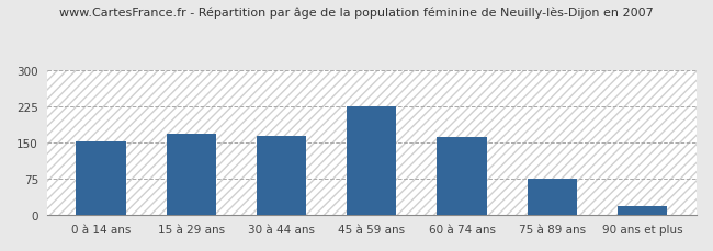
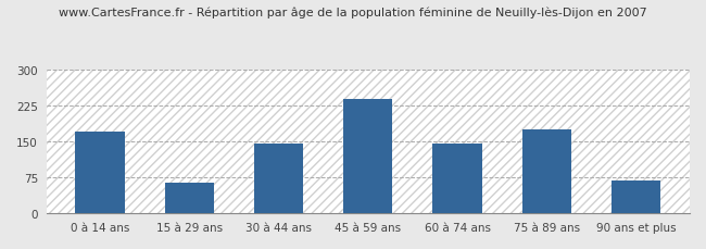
0 à 14 ans: 153 -> 170
15 à 29 ans: 168 -> 65
30 à 44 ans: 164 -> 145
45 à 59 ans: 226 -> 240
60 à 74 ans: 161 -> 145
75 à 89 ans: 76 -> 175
90 ans et plus: 20 -> 70
